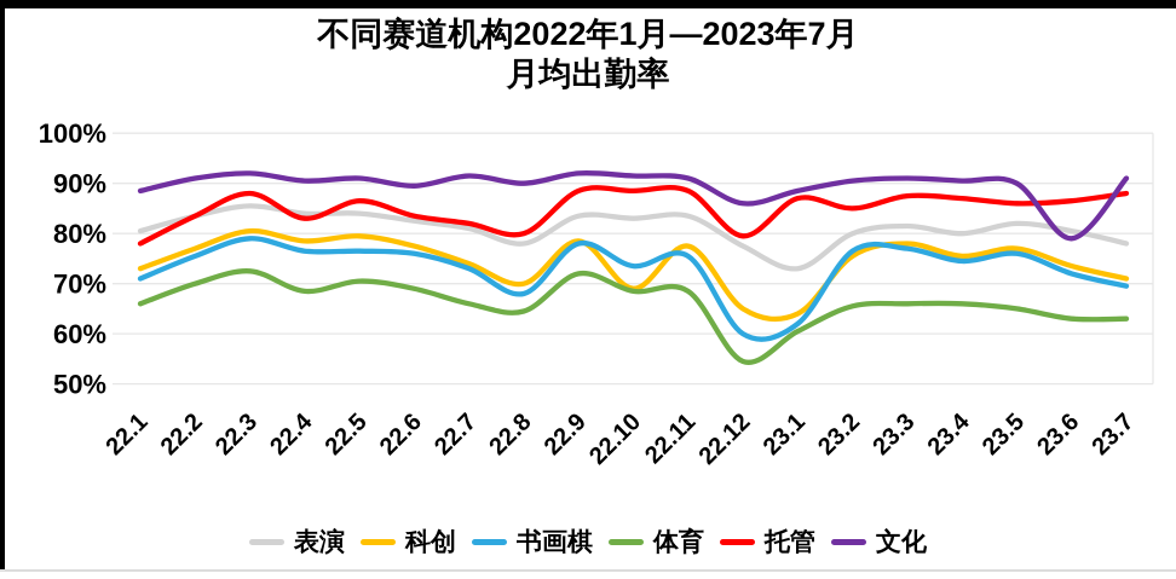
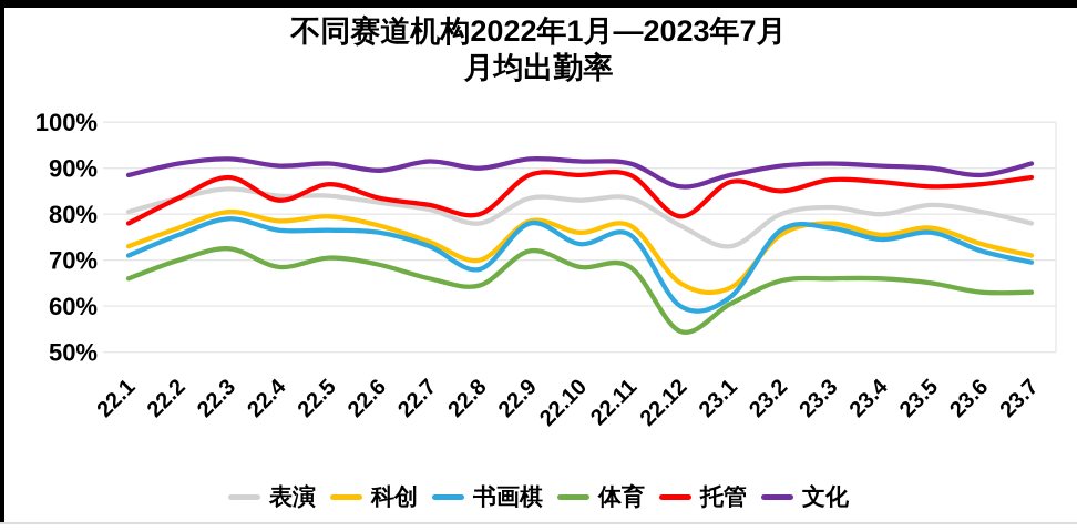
科创/22.10: 69% -> 76%
文化/23.6: 79% -> 88%
